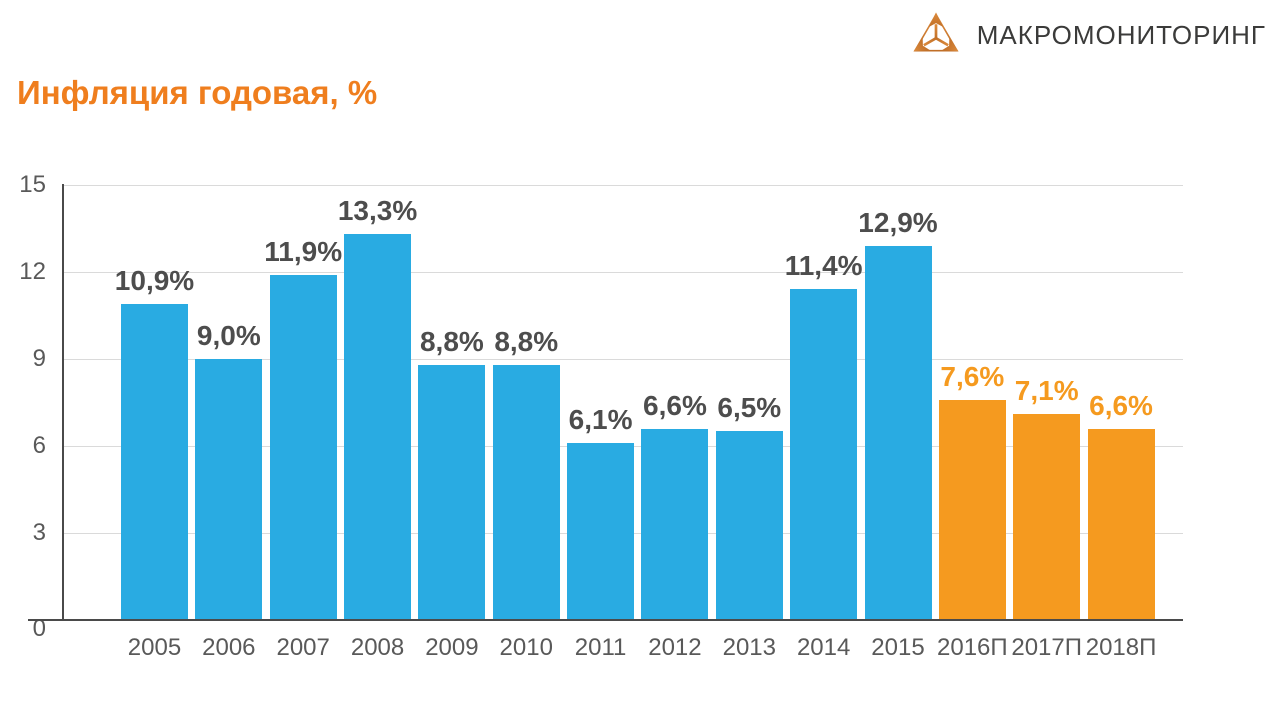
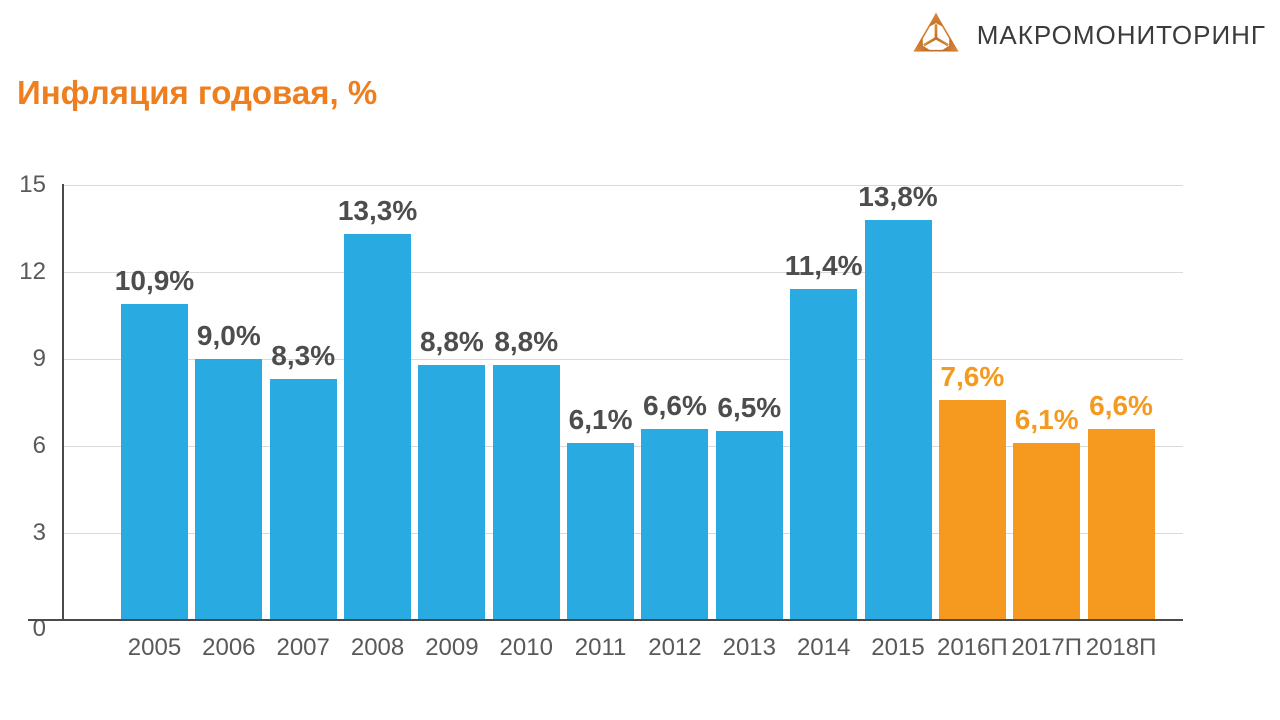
2007: 11,9% -> 8,3%
2015: 12,9% -> 13,8%
2017П: 7,1% -> 6,1%
